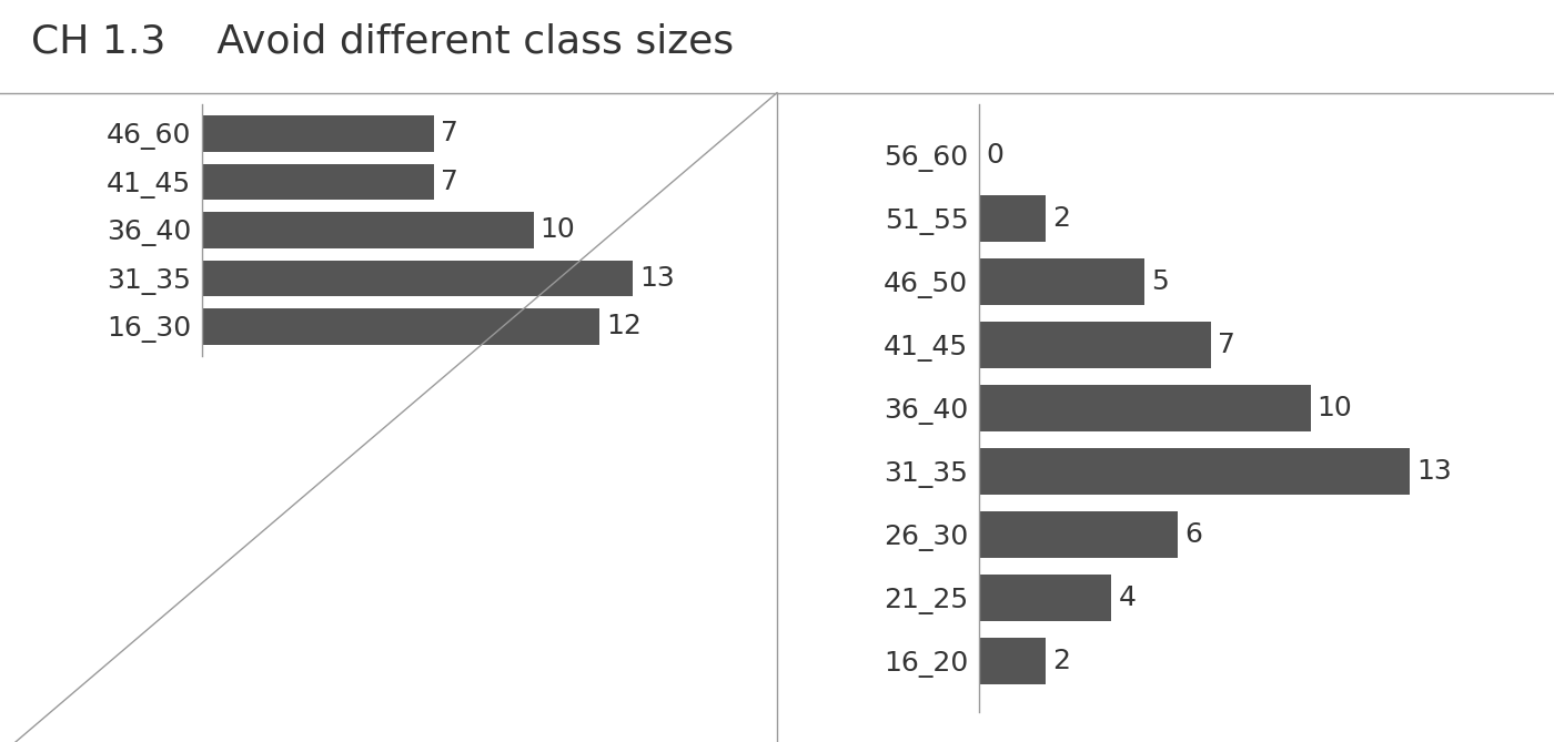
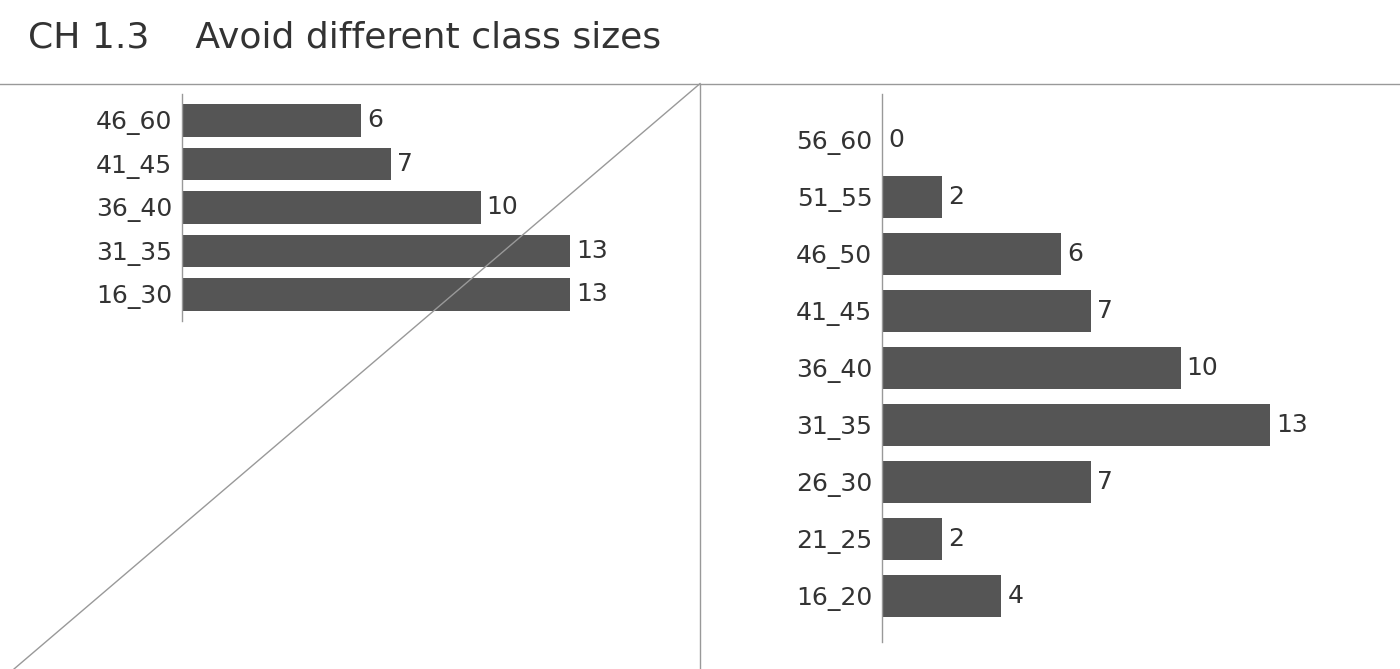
46_60: 7 -> 6
16_30: 12 -> 13
46_50: 5 -> 6
26_30: 6 -> 7
21_25: 4 -> 2
16_20: 2 -> 4
